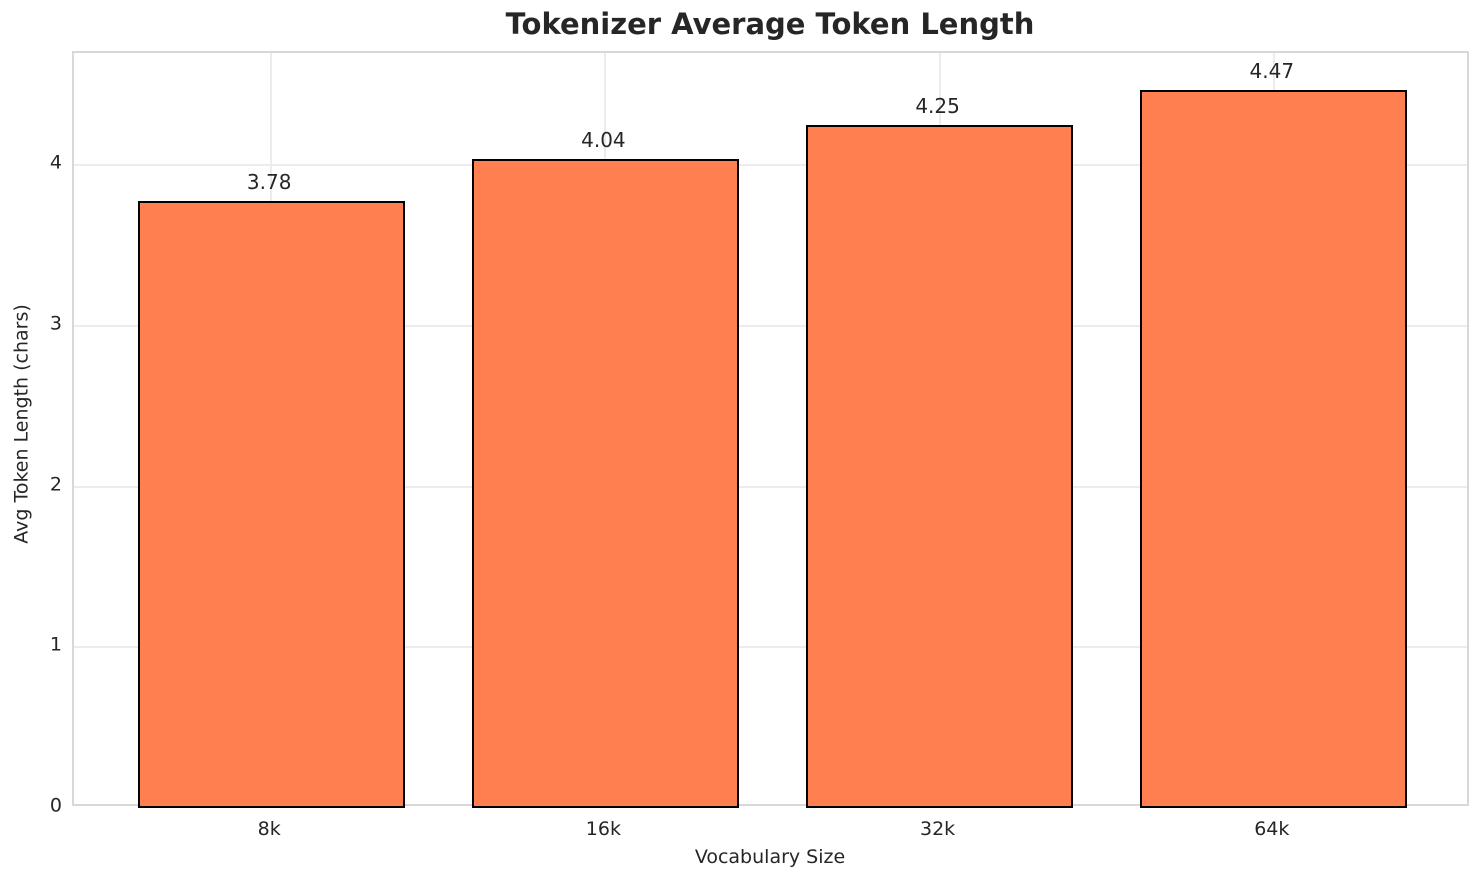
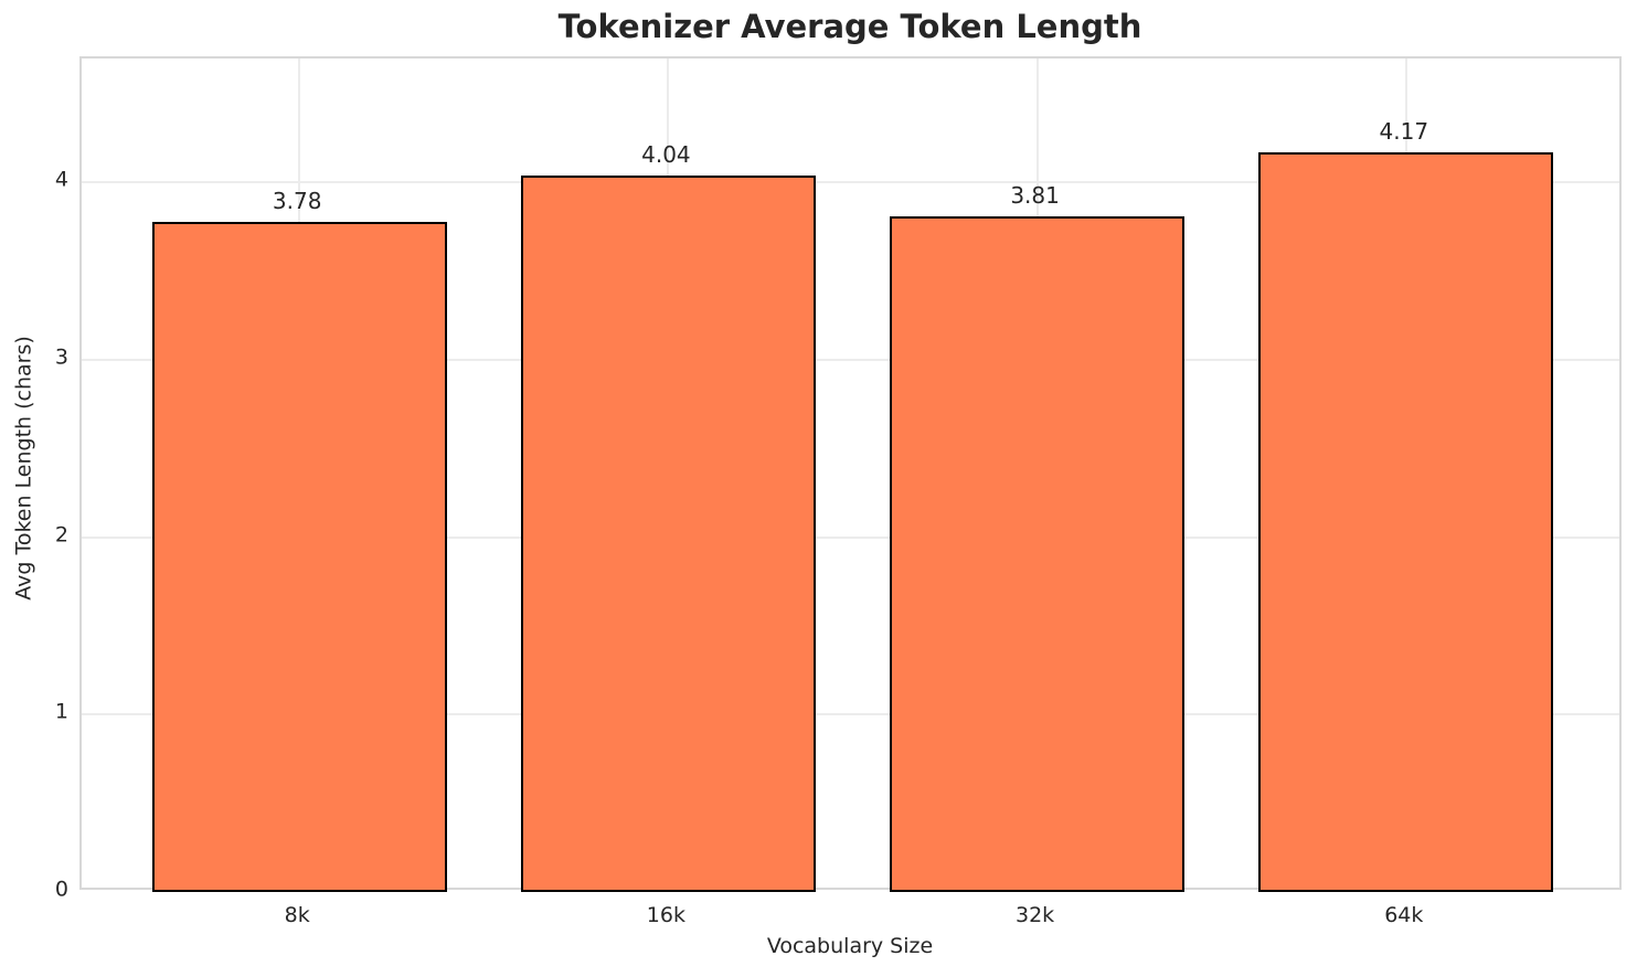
32k: 4.25 -> 3.81
64k: 4.47 -> 4.17
